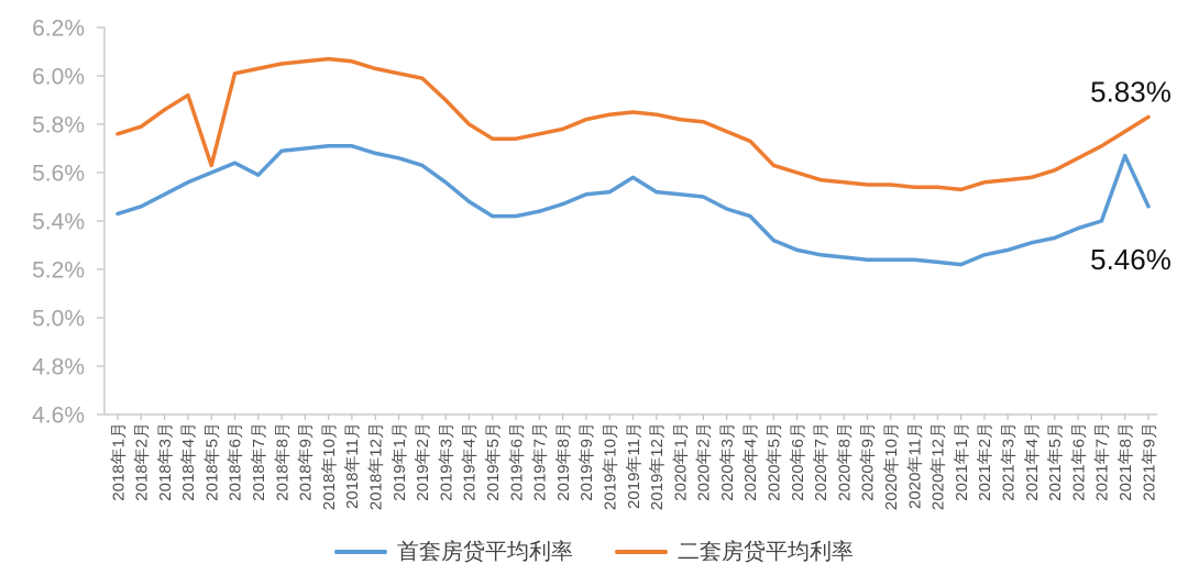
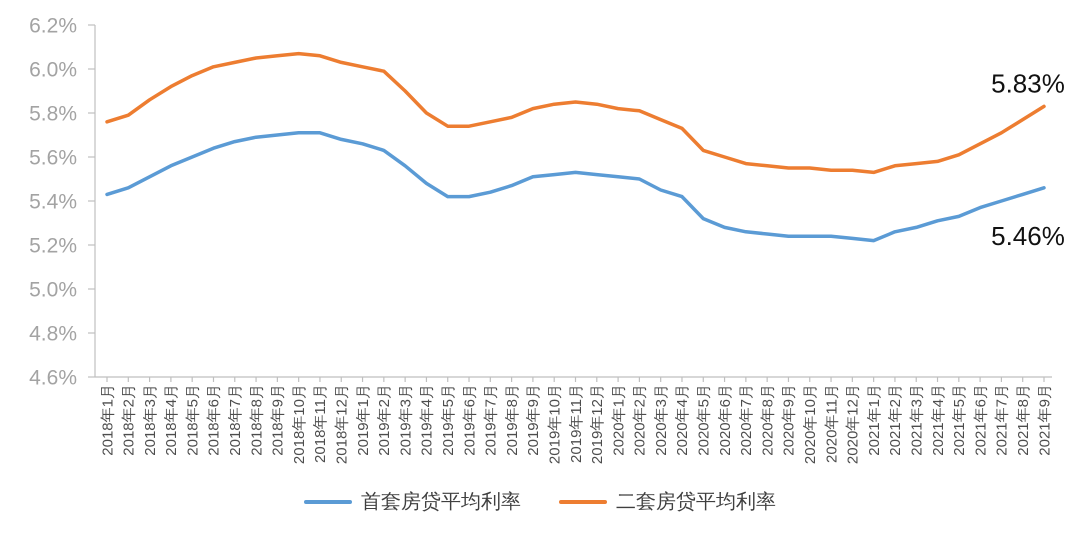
二套房贷平均利率/2018年5月: 5.63% -> 5.97%
首套房贷平均利率/2018年7月: 5.59% -> 5.67%
首套房贷平均利率/2019年11月: 5.58% -> 5.53%
首套房贷平均利率/2021年8月: 5.67% -> 5.43%
